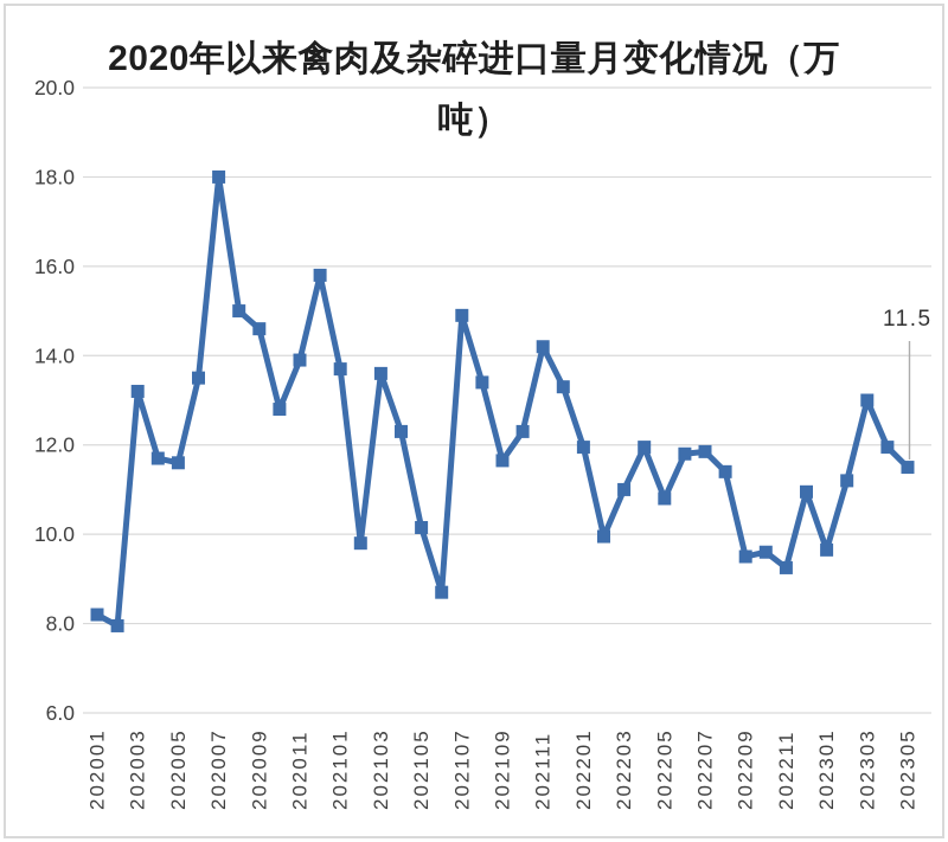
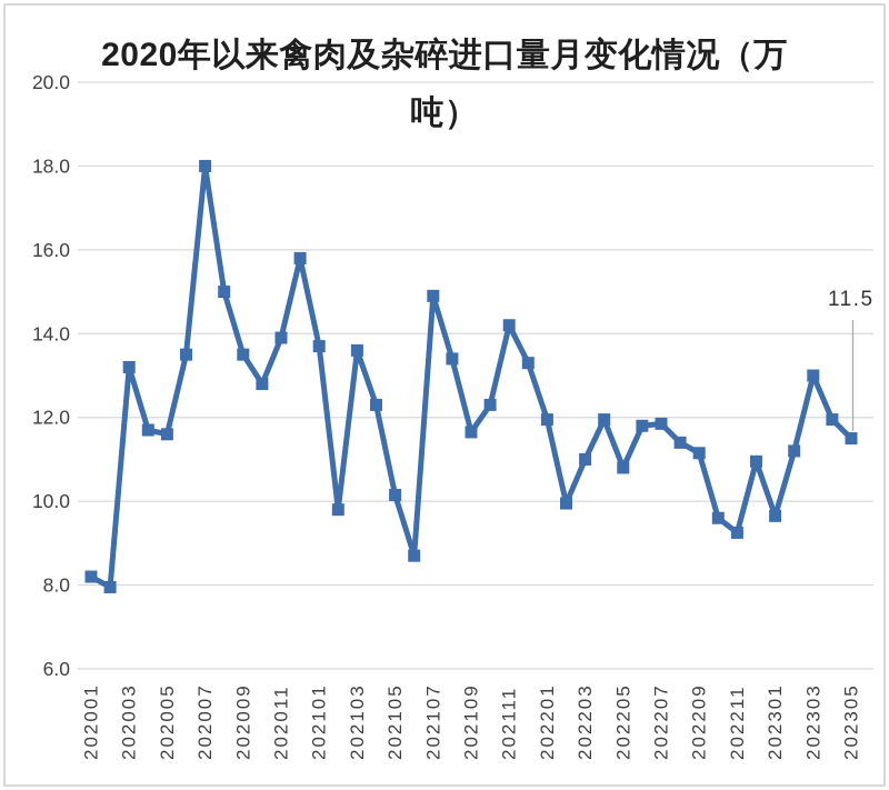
202009: 14.6 -> 13.5
202209: 9.5 -> 11.2
